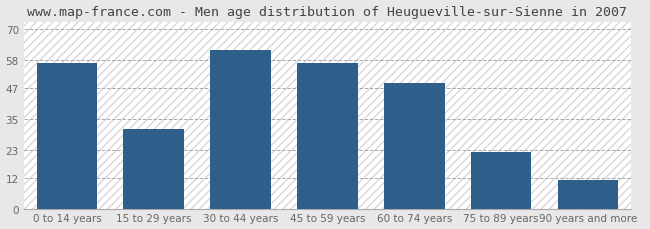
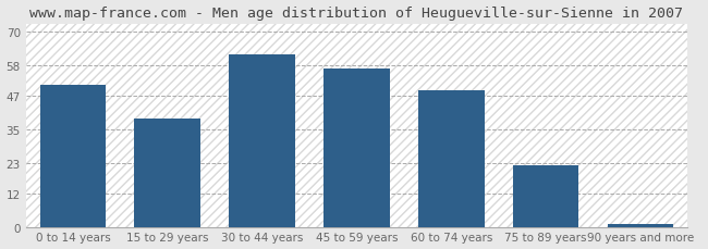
0 to 14 years: 57 -> 51
15 to 29 years: 31 -> 39
90 years and more: 11 -> 1
